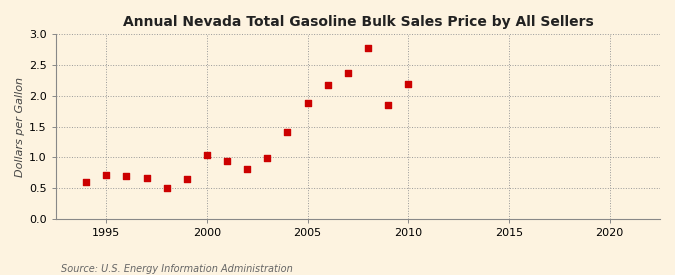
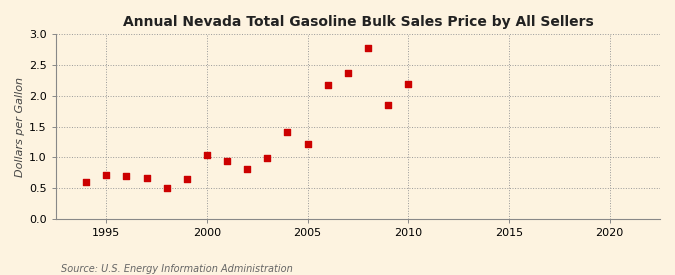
2005: 1.88 -> 1.22
